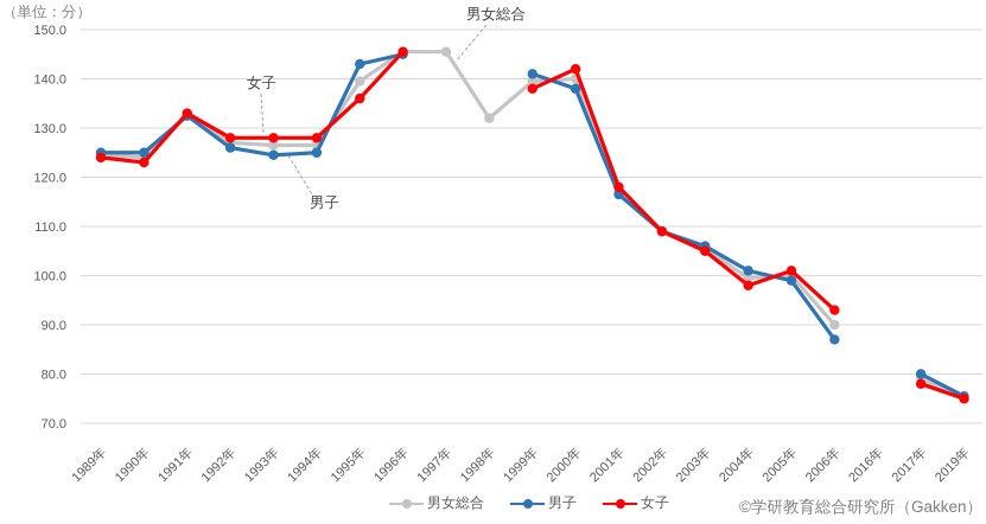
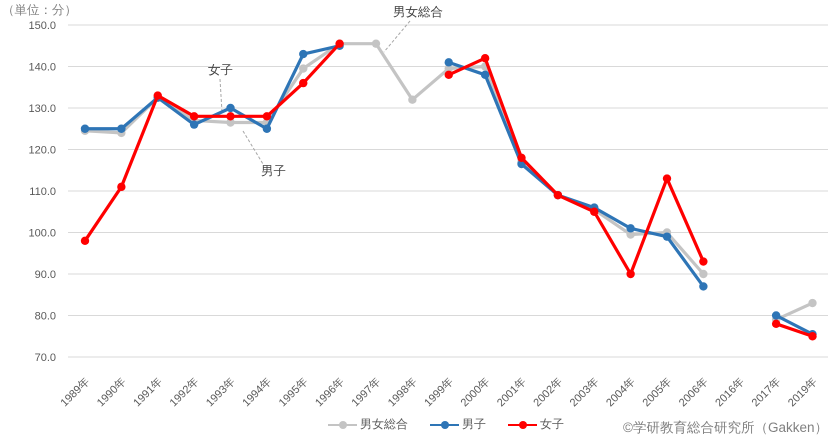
女子/1989年: 124 -> 98
女子/1990年: 123 -> 111
男子/1993年: 124 -> 130
女子/2004年: 98 -> 90
女子/2005年: 101 -> 113
男女総合/2019年: 75 -> 83
